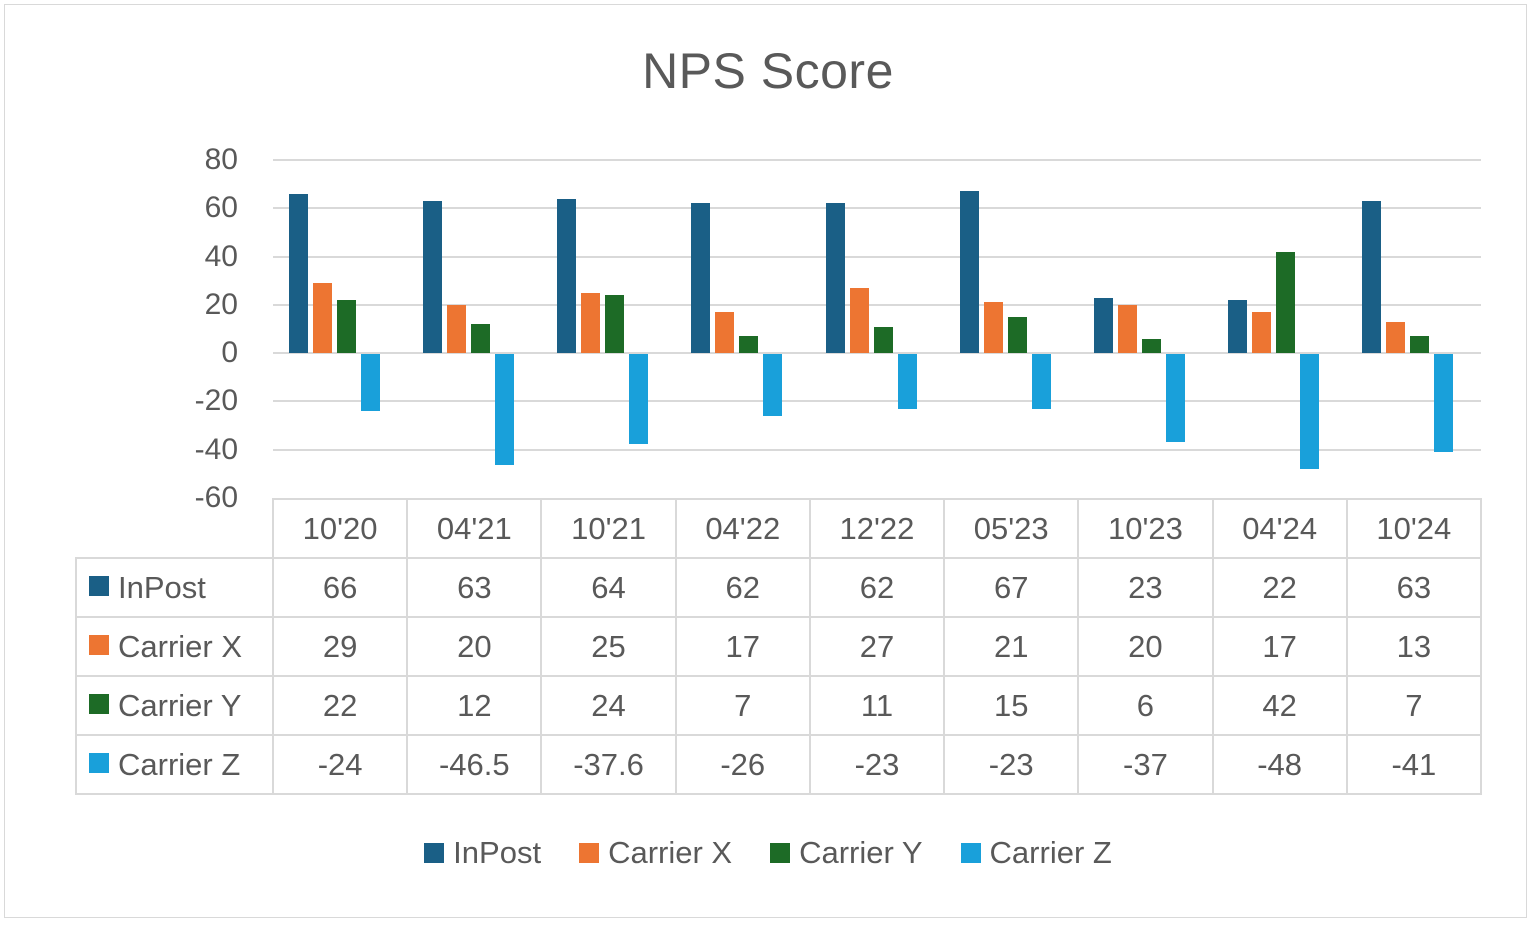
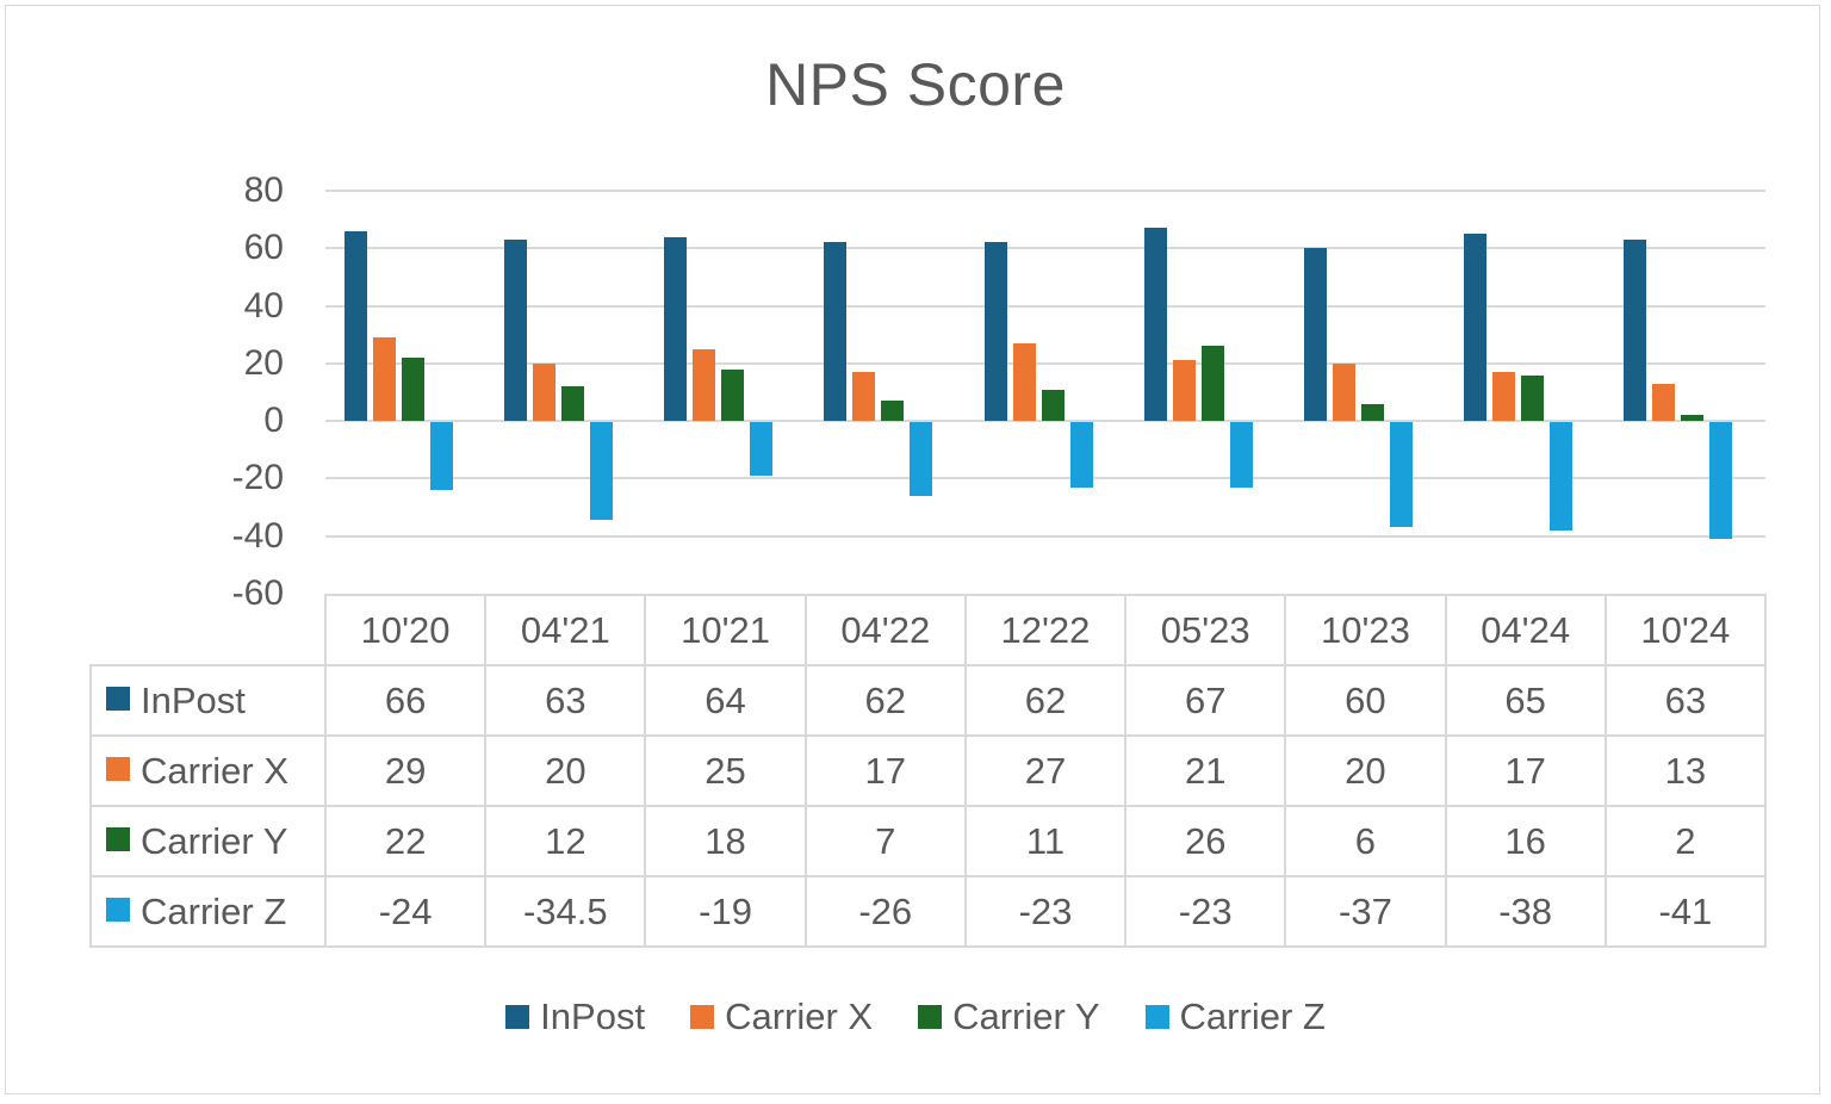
Carrier Z/04'21: -46.5 -> -34.5
Carrier Y/10'21: 24 -> 18
Carrier Z/10'21: -37.6 -> -19
Carrier Y/05'23: 15 -> 26
InPost/10'23: 23 -> 60
InPost/04'24: 22 -> 65
Carrier Y/04'24: 42 -> 16
Carrier Z/04'24: -48 -> -38
Carrier Y/10'24: 7 -> 2
